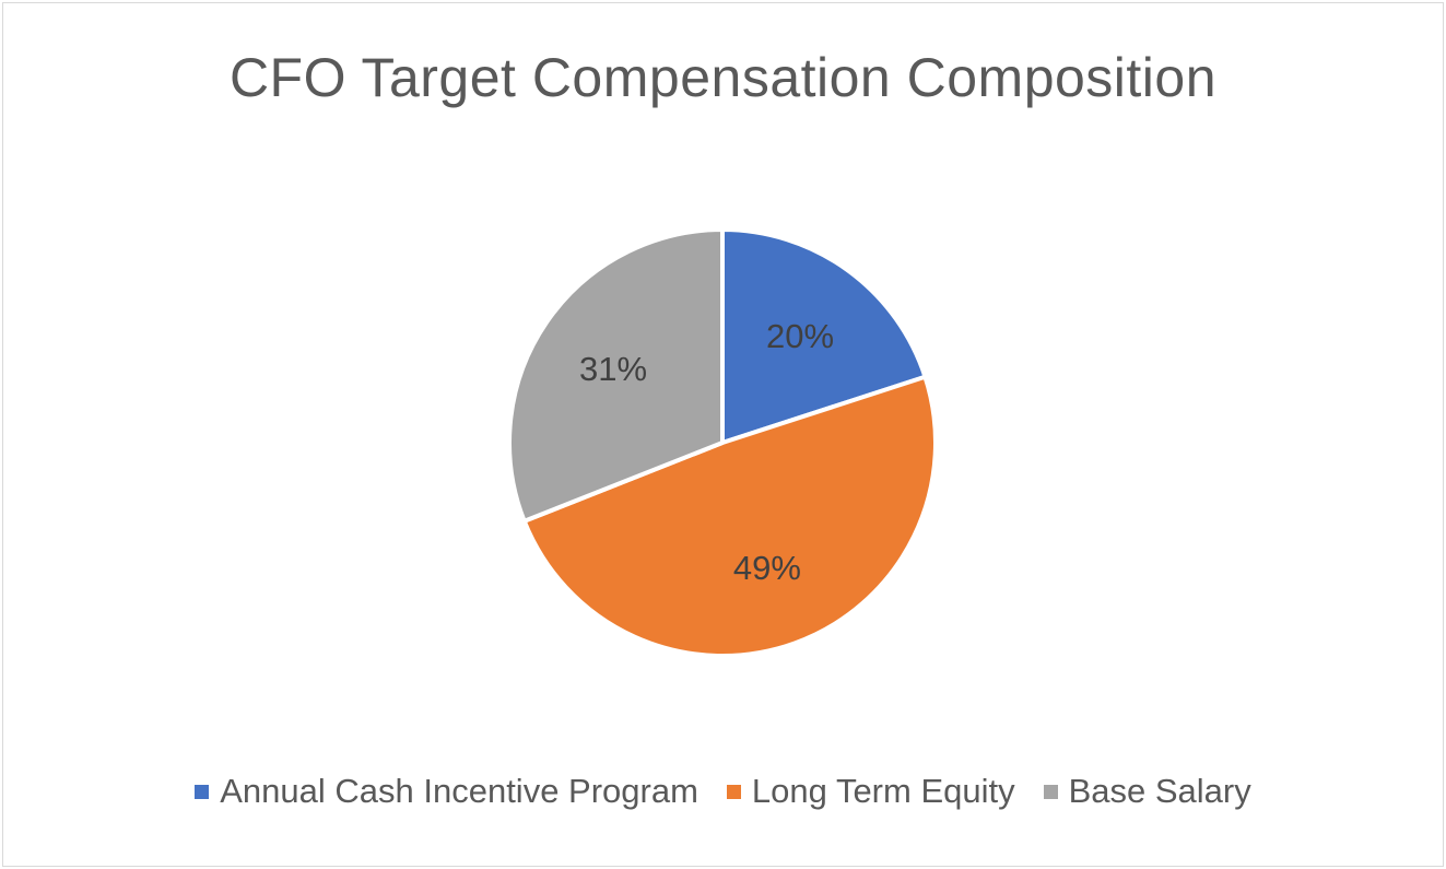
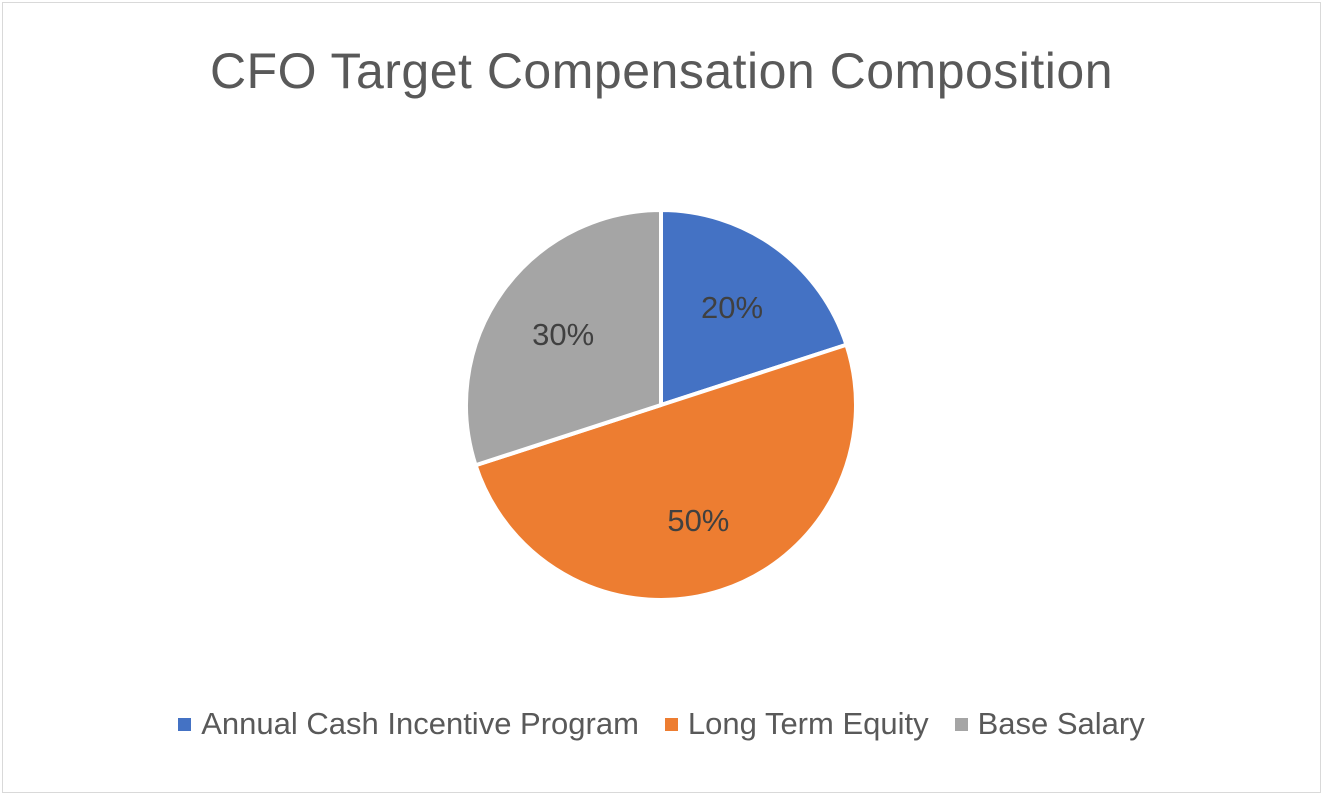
Long Term Equity: 49% -> 50%
Base Salary: 31% -> 30%
